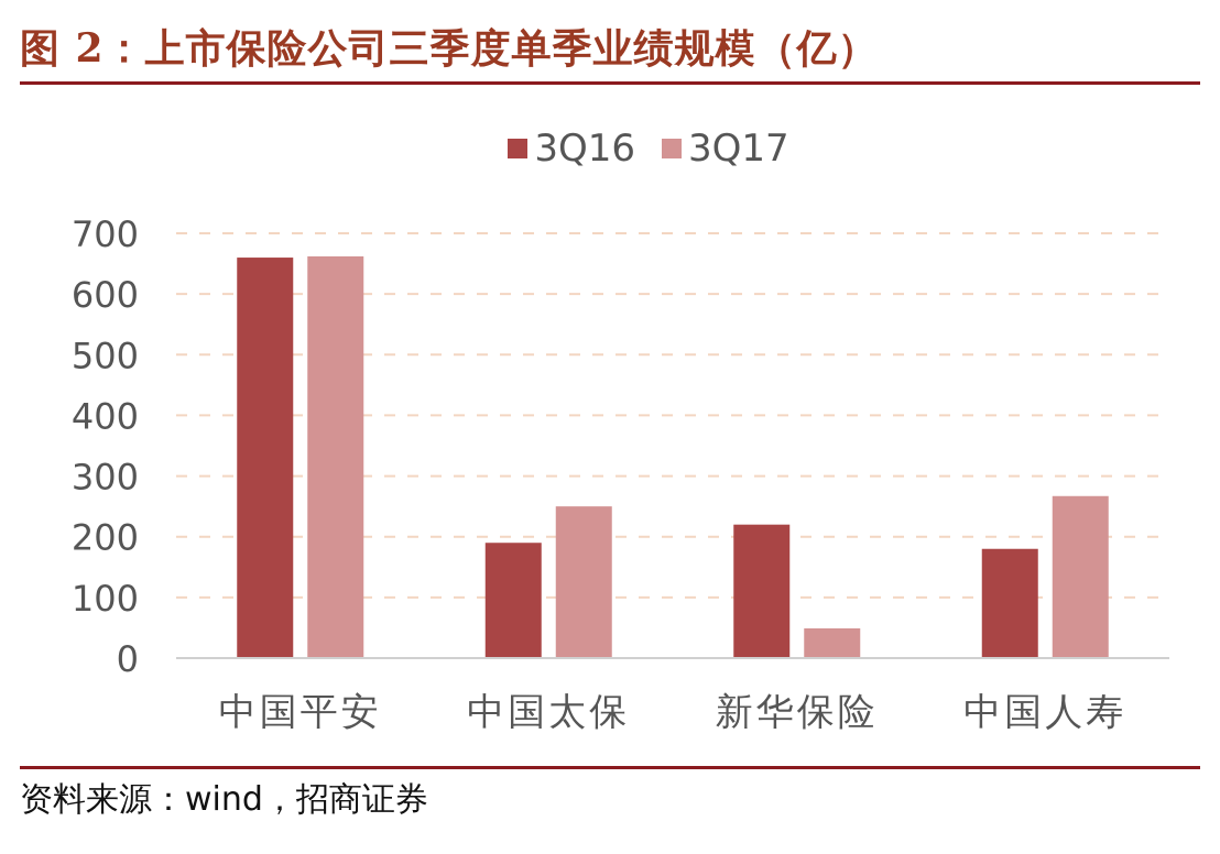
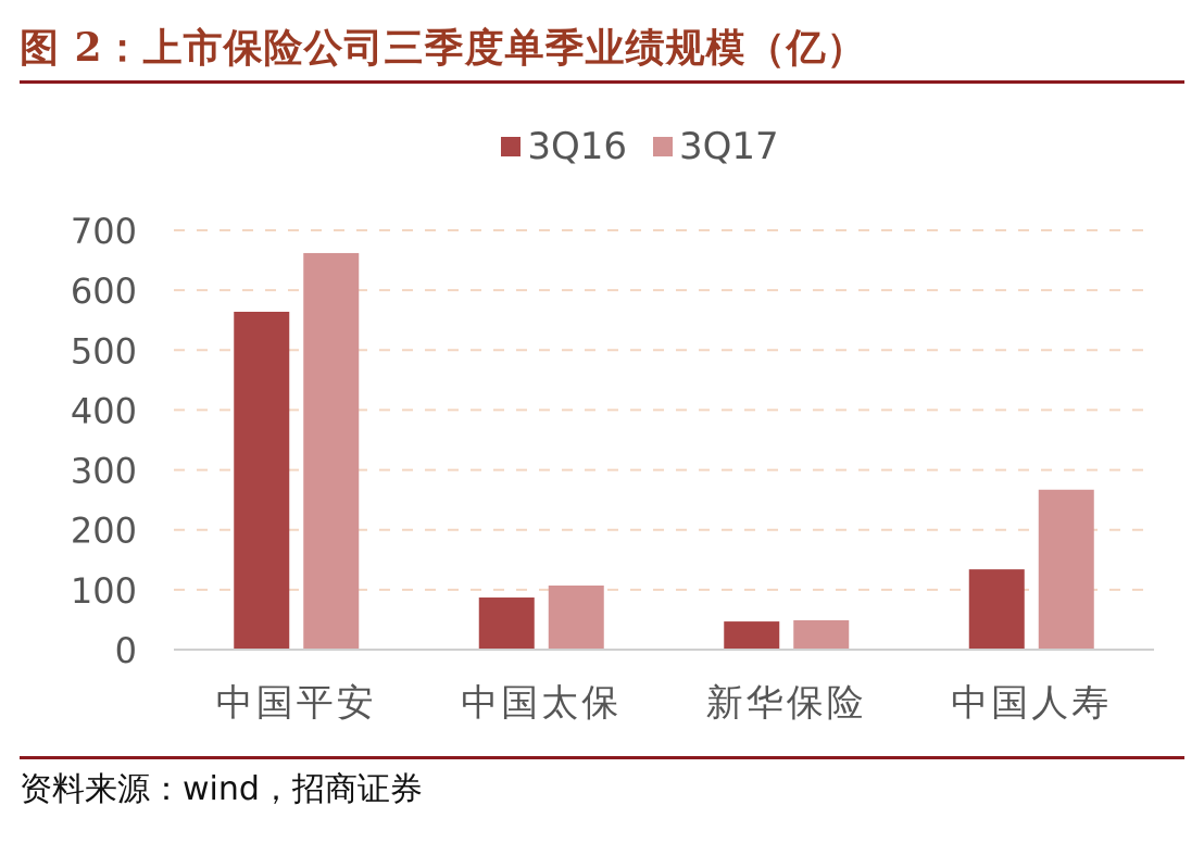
3Q16/中国平安: 660 -> 560
3Q16/中国太保: 190 -> 90
3Q17/中国太保: 250 -> 110
3Q16/新华保险: 220 -> 50
3Q16/中国人寿: 180 -> 130
